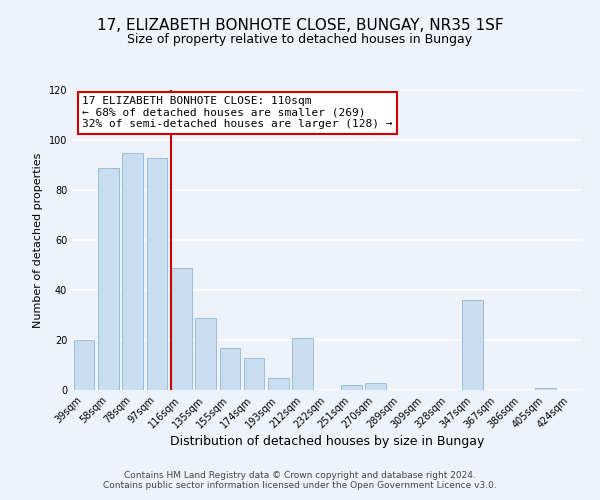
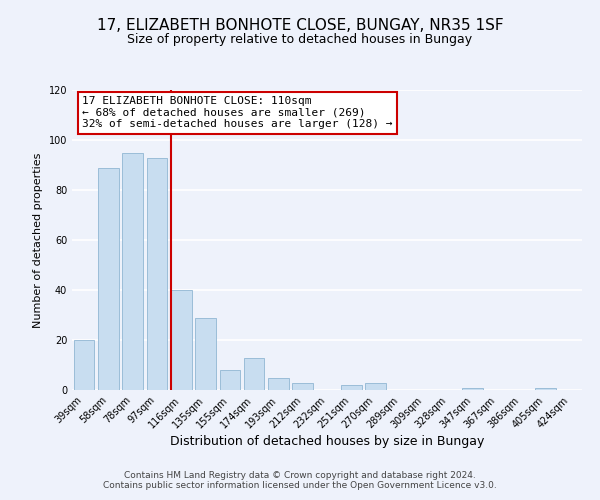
116sqm: 49 -> 40
155sqm: 17 -> 8
212sqm: 21 -> 3
347sqm: 36 -> 1
